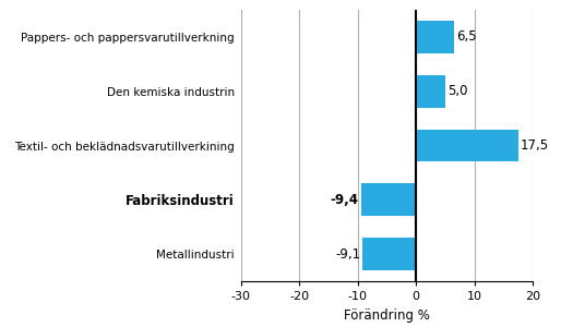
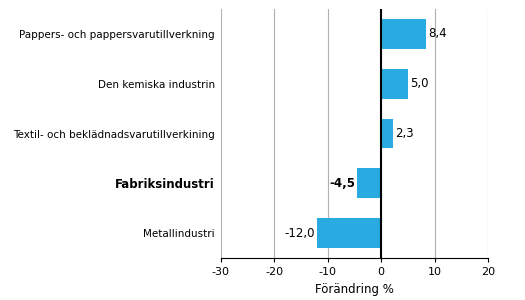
Pappers- och pappersvarutillverkning: 6,5 -> 8,4
Textil- och beklädnadsvarutillverkining: 17,5 -> 2,3
Fabriksindustri: -9,4 -> -4,5
Metallindustri: -9,1 -> -12,0
